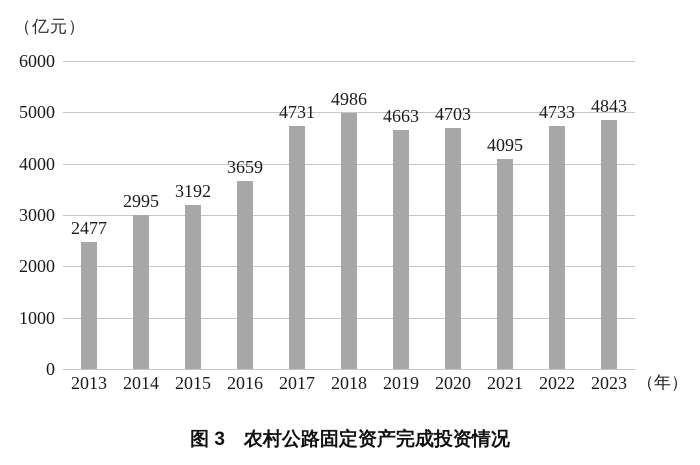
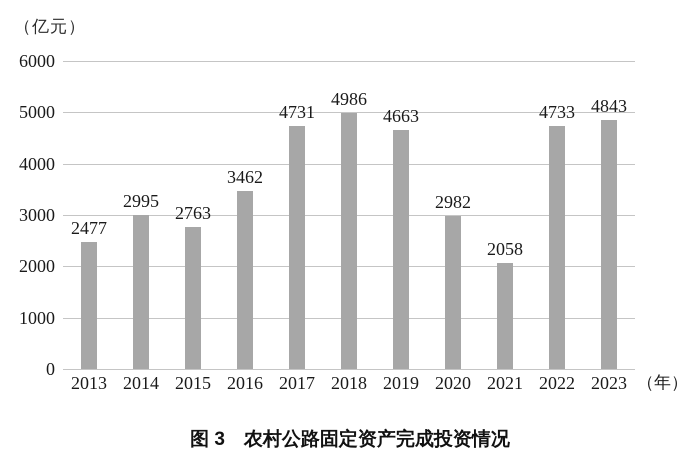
2015: 3192 -> 2763
2016: 3659 -> 3462
2020: 4703 -> 2982
2021: 4095 -> 2058
